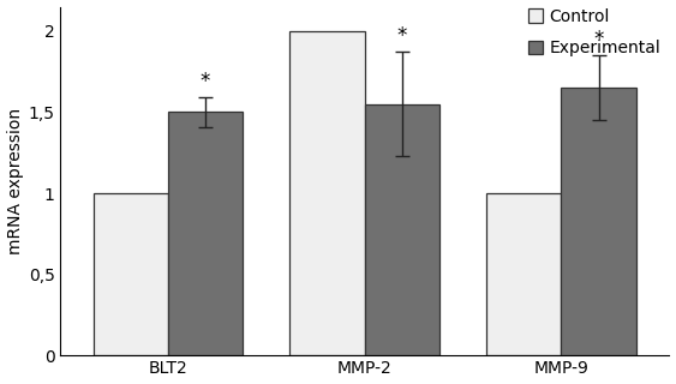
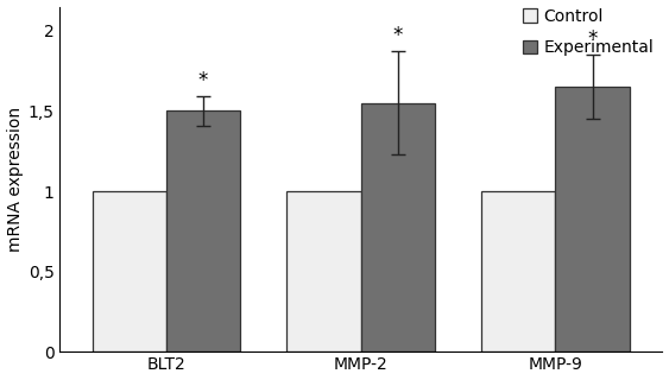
Control/MMP-2: 2 -> 1
